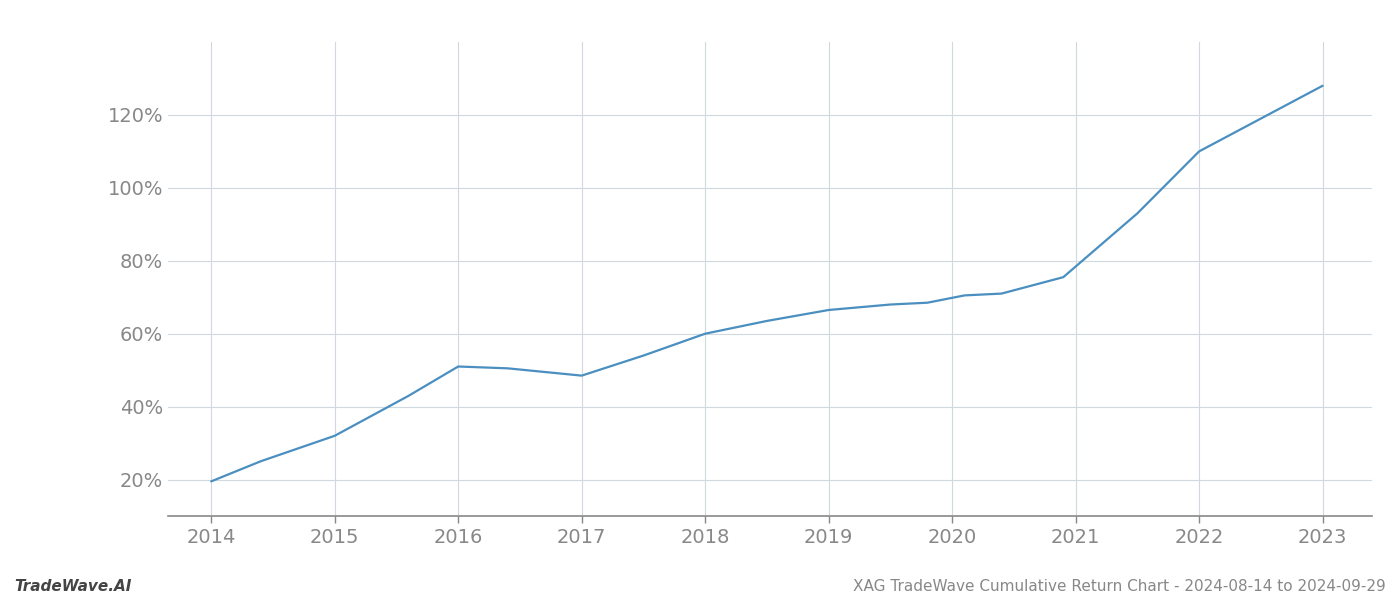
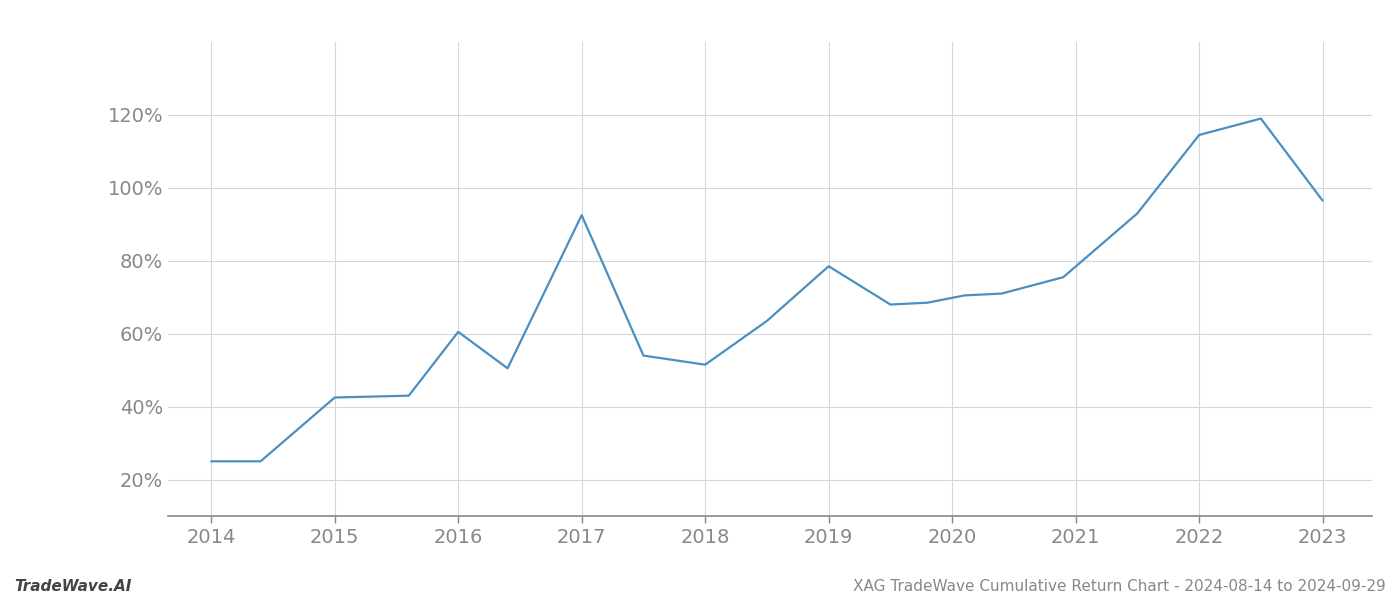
2014: 19.5% -> 25.0%
2015: 32.0% -> 42.5%
2016: 51.0% -> 60.5%
2017: 48.5% -> 92.5%
2018: 60.0% -> 51.5%
2019: 66.5% -> 78.5%
2022: 110.0% -> 114.5%
2023: 128.0% -> 96.5%
